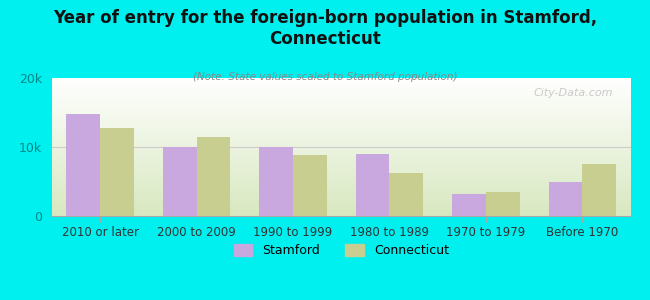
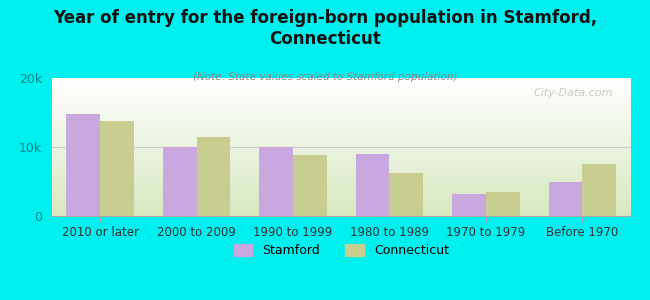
Connecticut/2010 or later: 12.8k -> 13.8k
